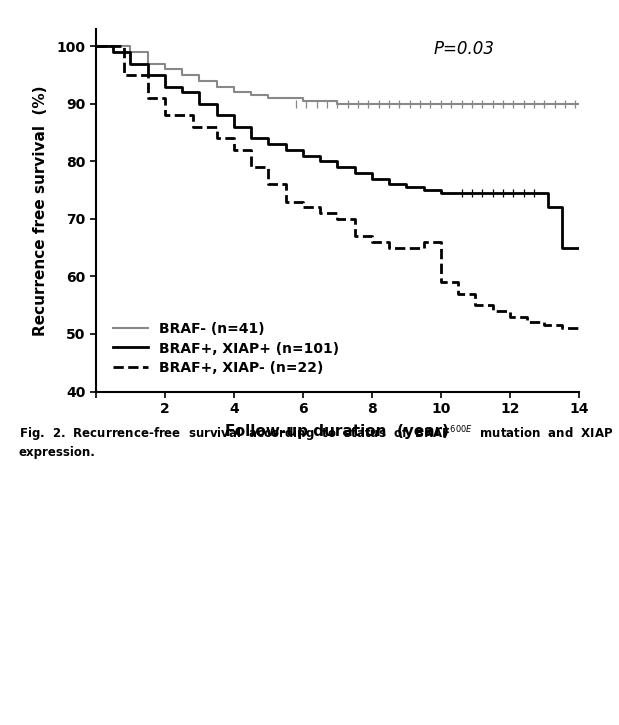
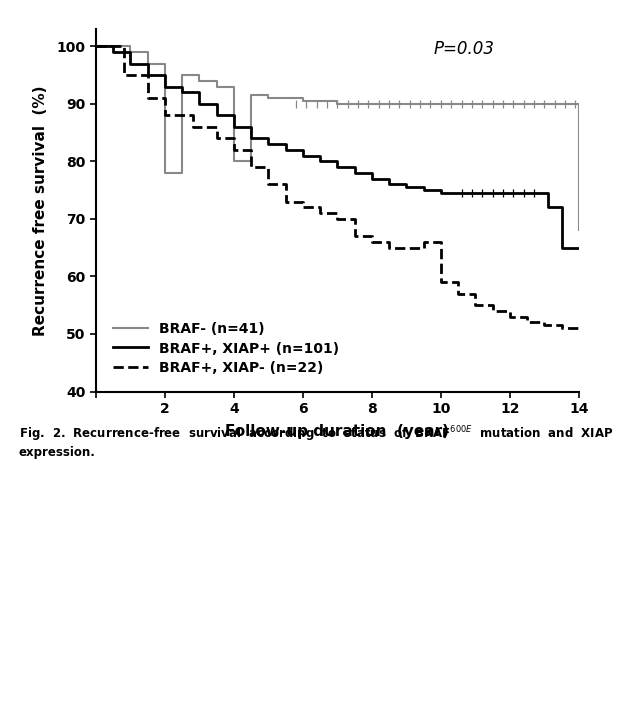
BRAF- (n=41)/2: 96.0 -> 78.0
BRAF- (n=41)/4: 92.0 -> 80.0
BRAF- (n=41)/14: 90.0 -> 68.0
